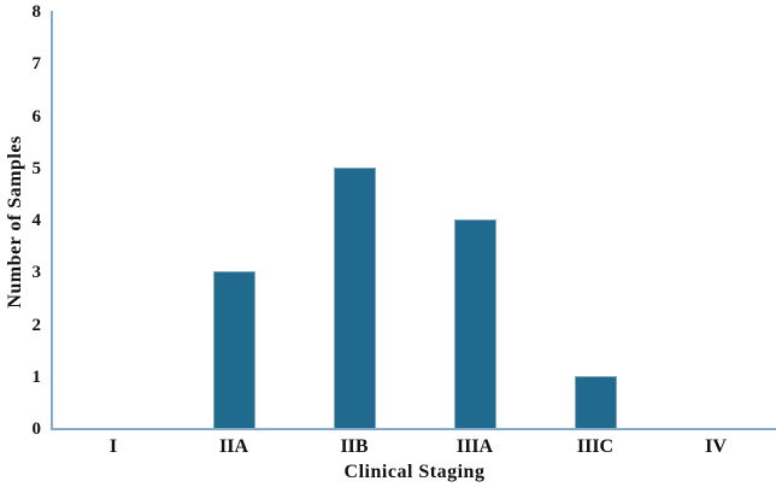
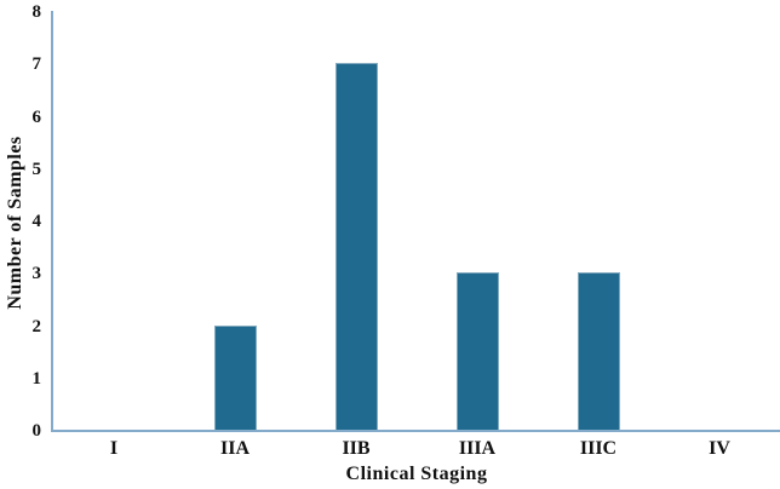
IIA: 3 -> 2
IIB: 5 -> 7
IIIA: 4 -> 3
IIIC: 1 -> 3
